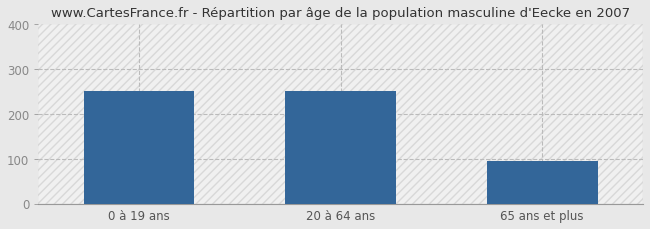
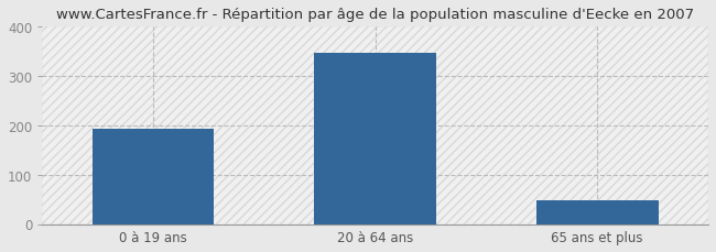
0 à 19 ans: 250 -> 193
20 à 64 ans: 250 -> 348
65 ans et plus: 95 -> 47
